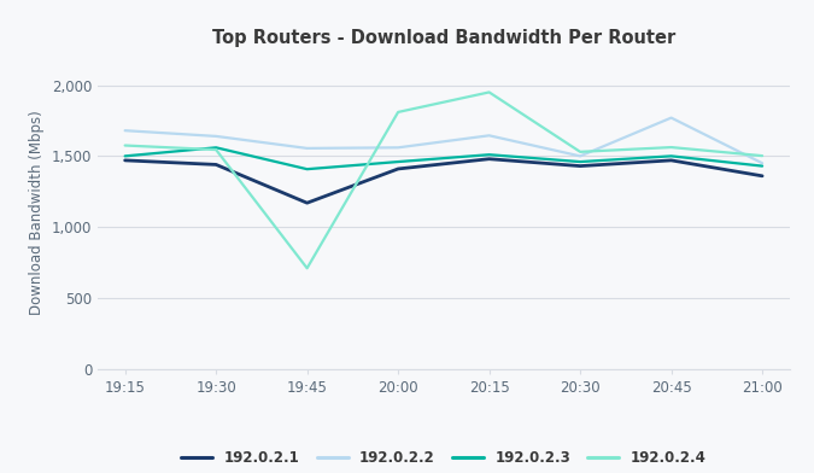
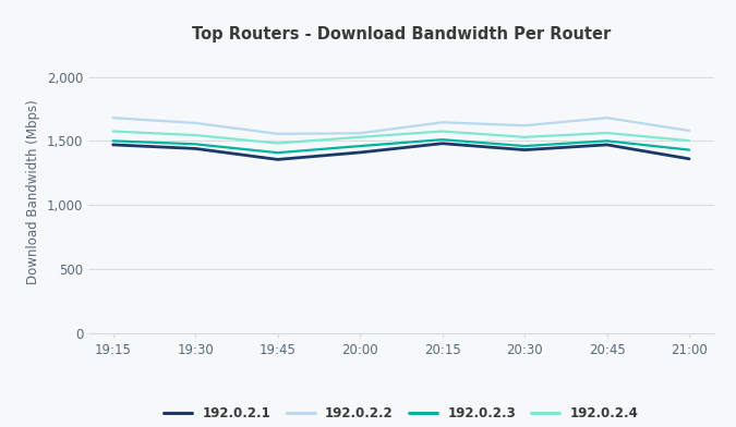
192.0.2.3/19:30: 1,560 -> 1,480
192.0.2.1/19:45: 1,170 -> 1,360
192.0.2.4/19:45: 710 -> 1,480
192.0.2.4/20:00: 1,810 -> 1,530
192.0.2.4/20:15: 1,950 -> 1,580
192.0.2.2/20:30: 1,500 -> 1,620
192.0.2.2/20:45: 1,770 -> 1,680
192.0.2.2/21:00: 1,450 -> 1,580
